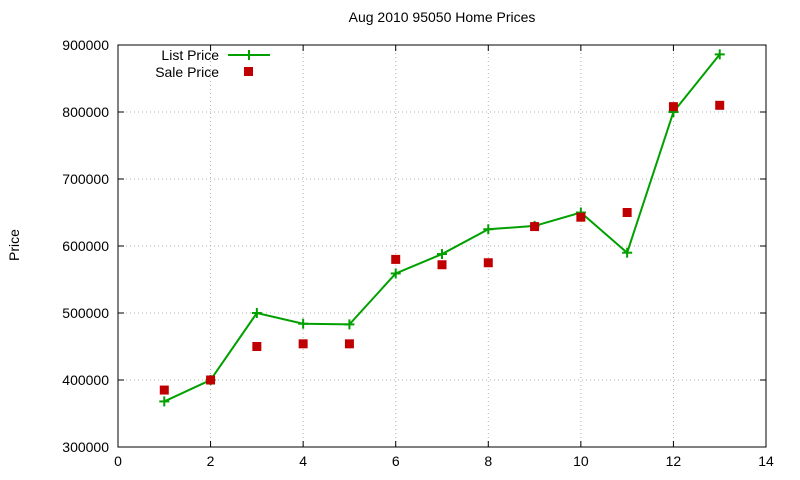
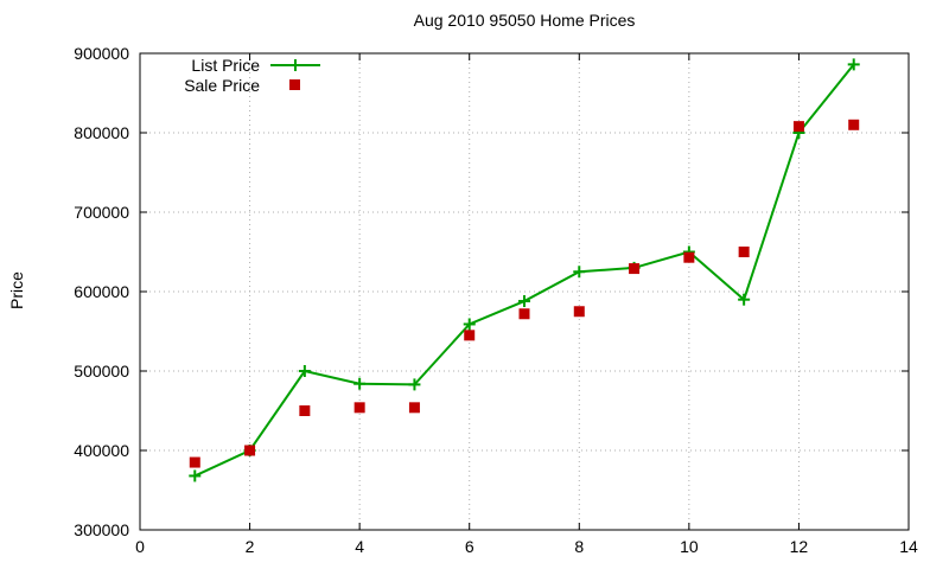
Sale Price/6: 580000 -> 540000
